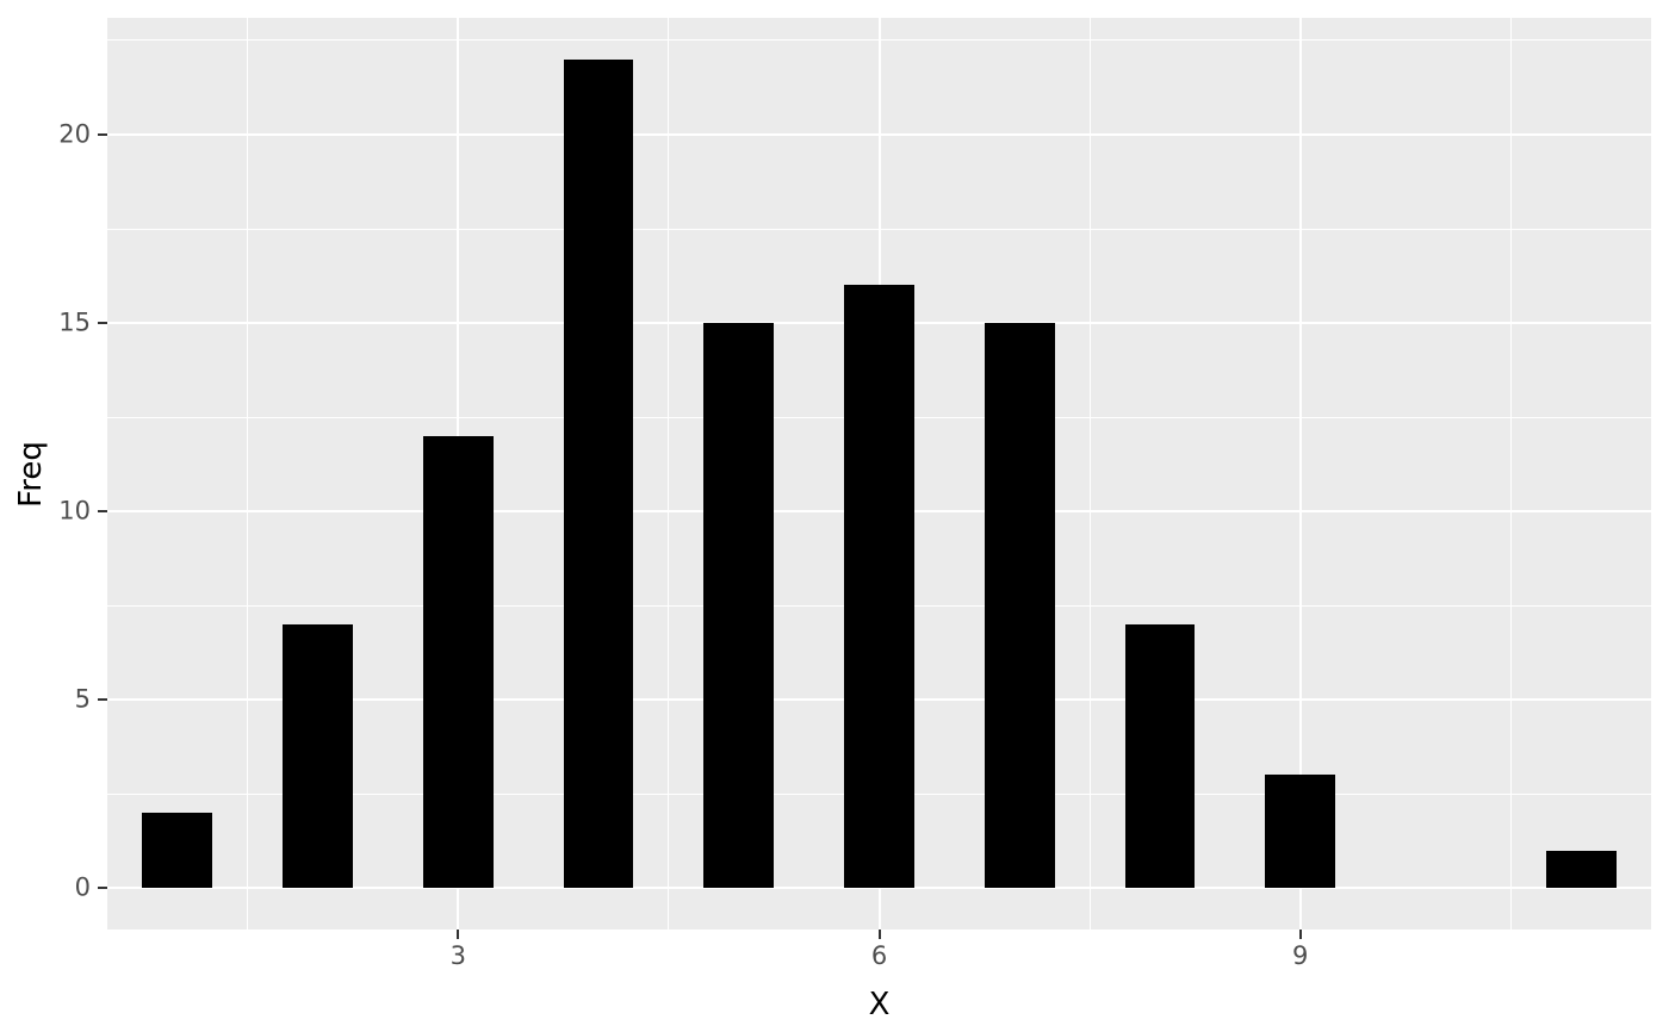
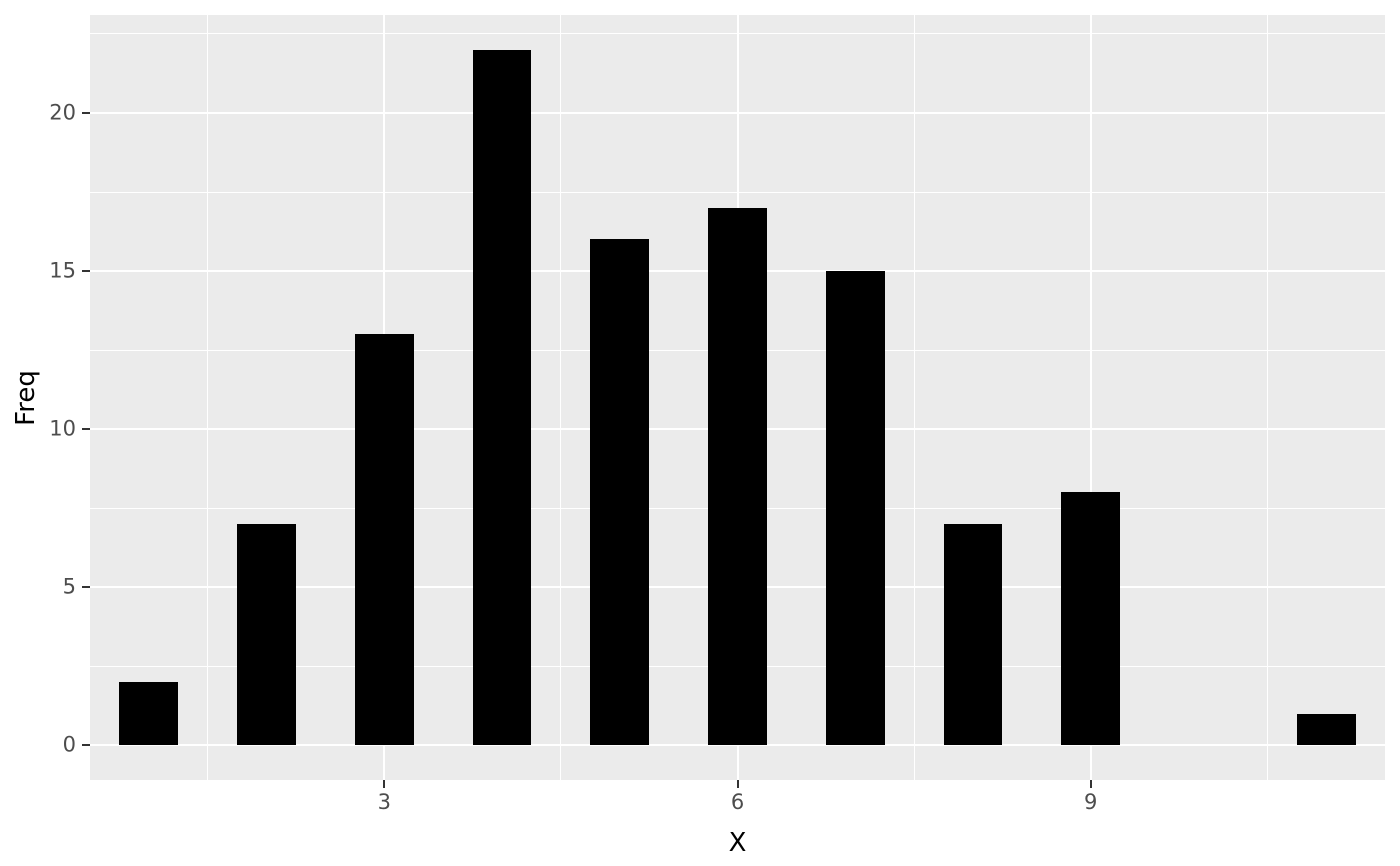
3: 12 -> 13
5: 15 -> 16
6: 16 -> 17
9: 3 -> 8
